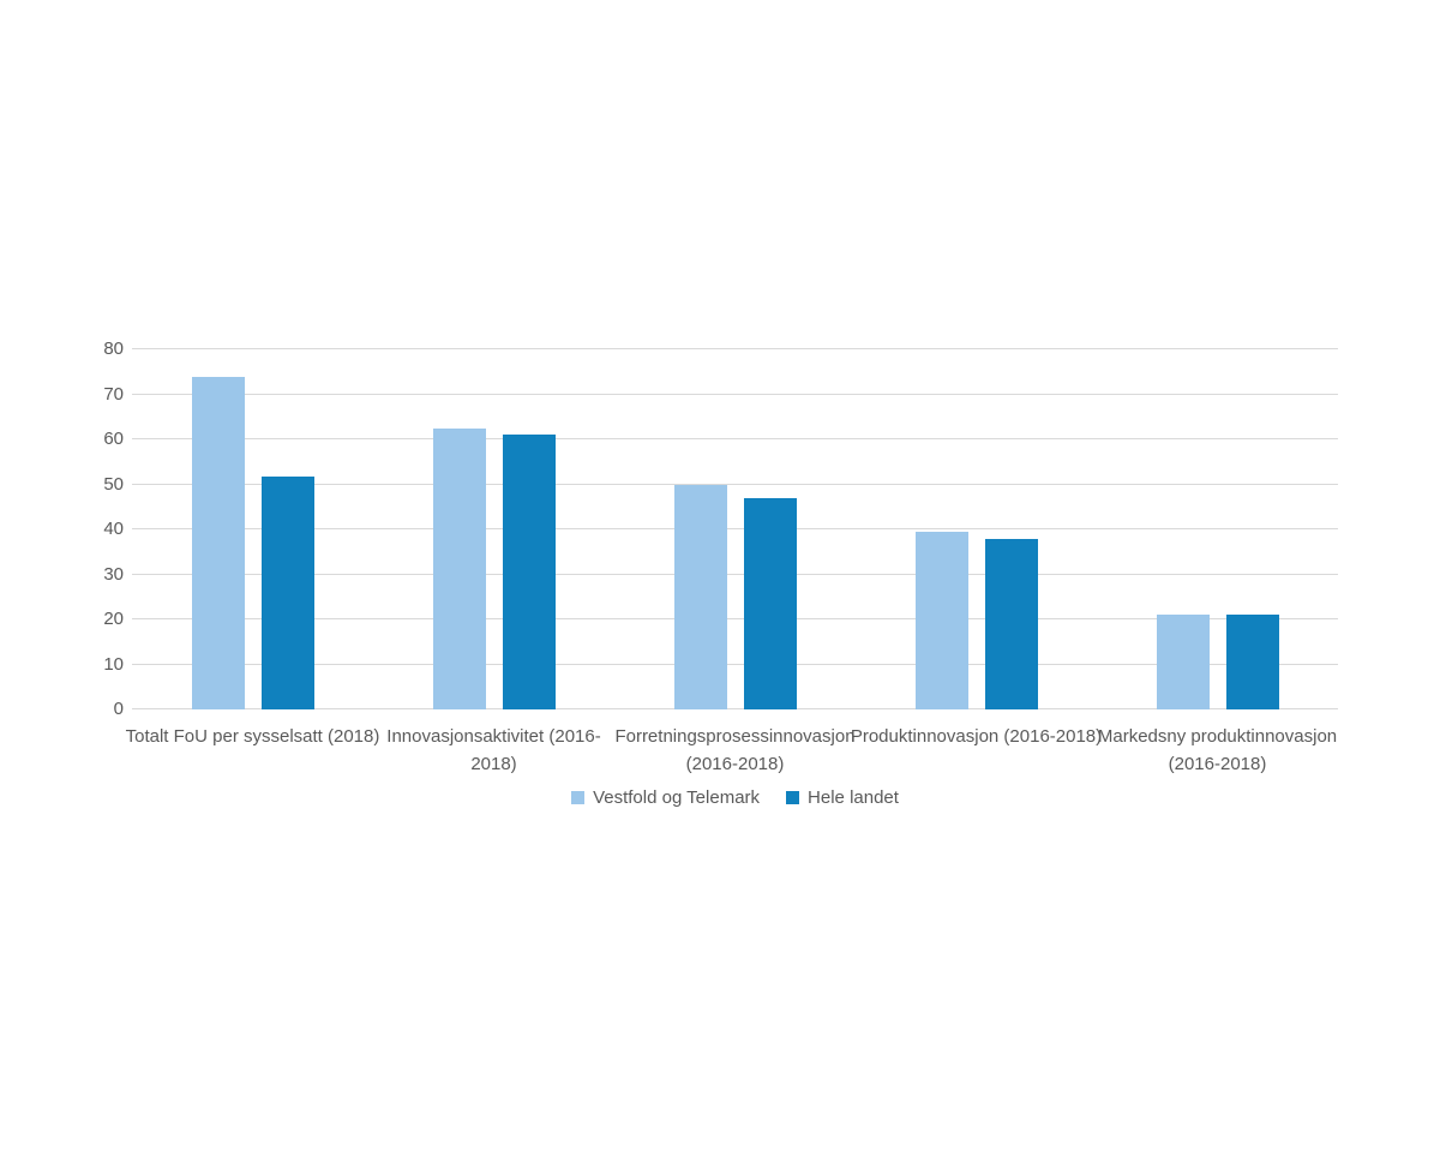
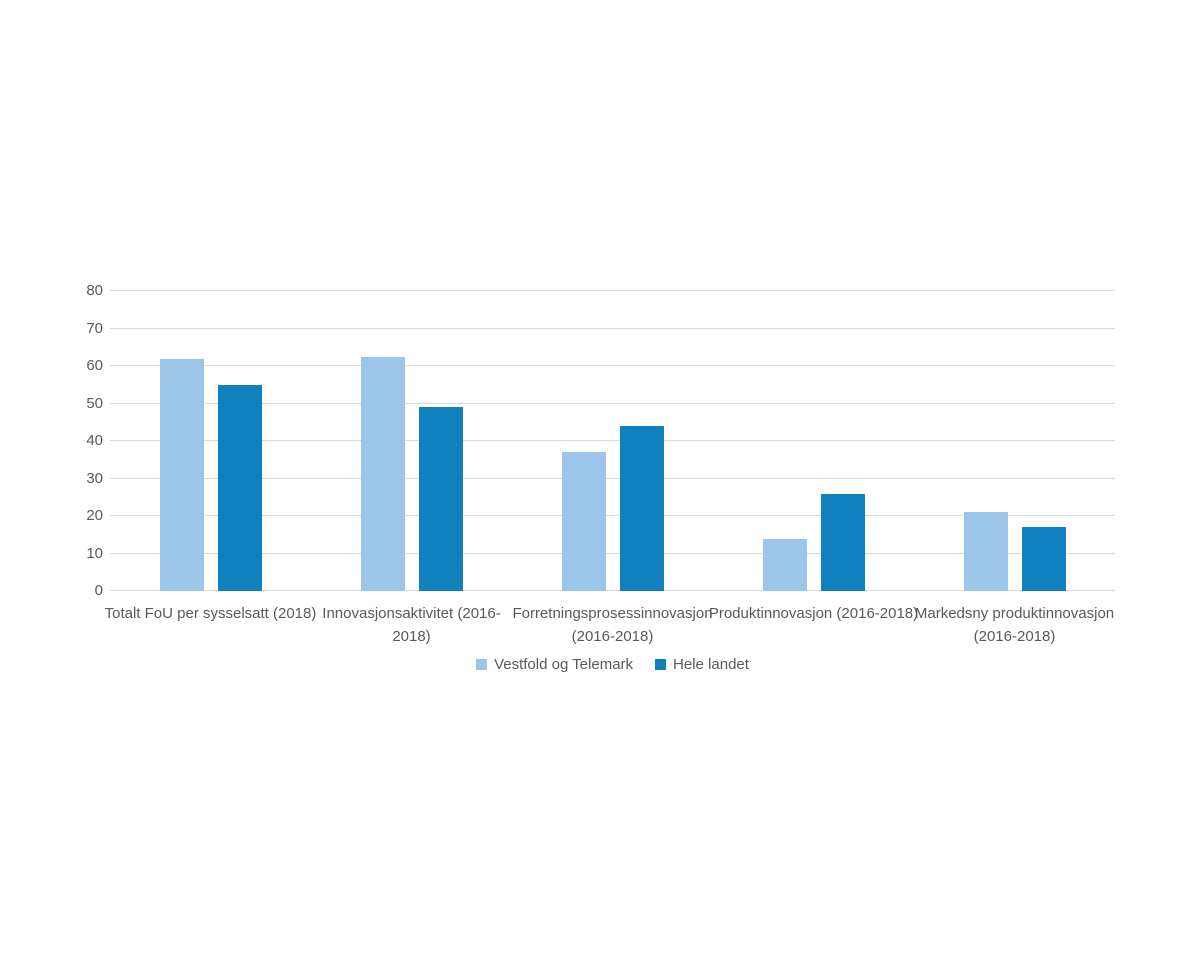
Vestfold og Telemark/Totalt FoU per sysselsatt (2018): 74 -> 62
Hele landet/Totalt FoU per sysselsatt (2018): 52 -> 55
Hele landet/Innovasjonsaktivitet (2016- 2018): 61 -> 49
Vestfold og Telemark/Forretningsprosessinnovasjon (2016-2018): 50 -> 37
Hele landet/Forretningsprosessinnovasjon (2016-2018): 47 -> 44
Vestfold og Telemark/Produktinnovasjon (2016-2018): 40 -> 14
Hele landet/Produktinnovasjon (2016-2018): 38 -> 26
Hele landet/Markedsny produktinnovasjon (2016-2018): 21 -> 17
